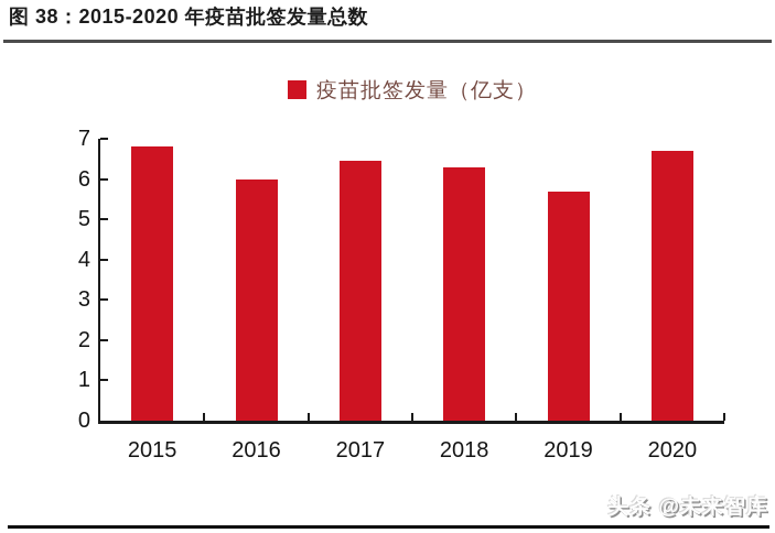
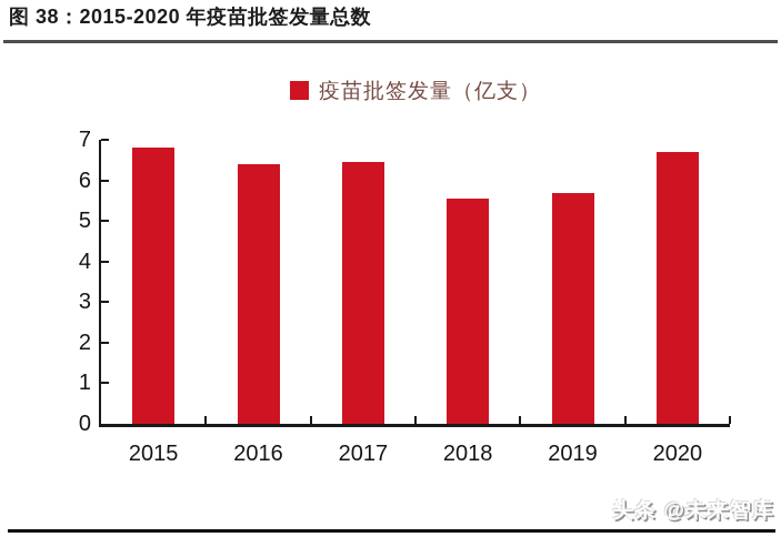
2016: 6.0 -> 6.4
2018: 6.3 -> 5.5
